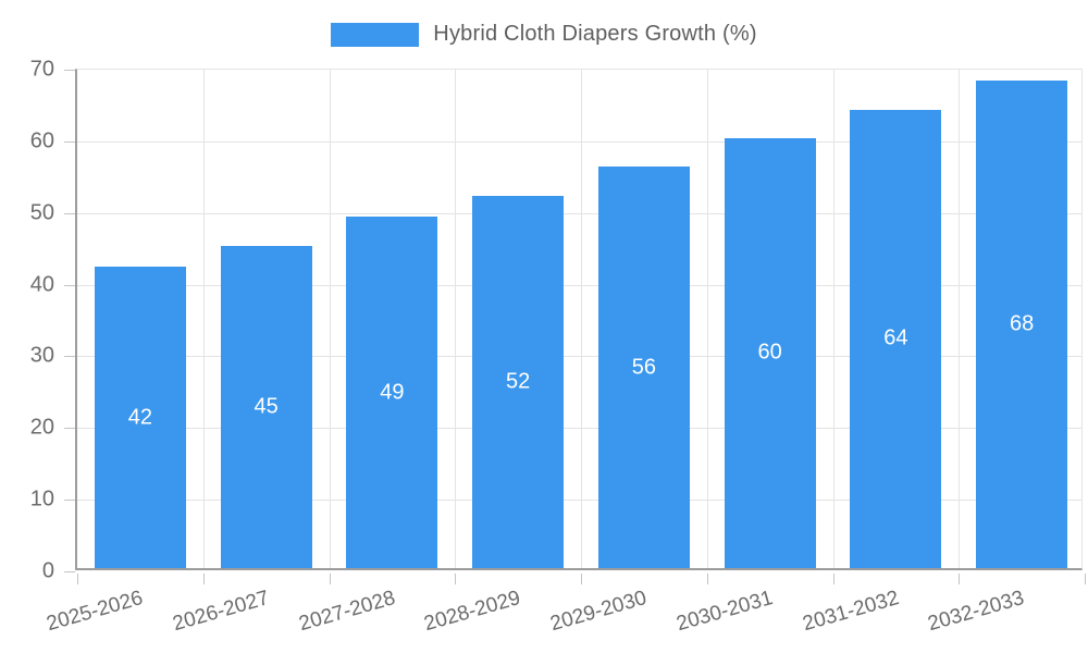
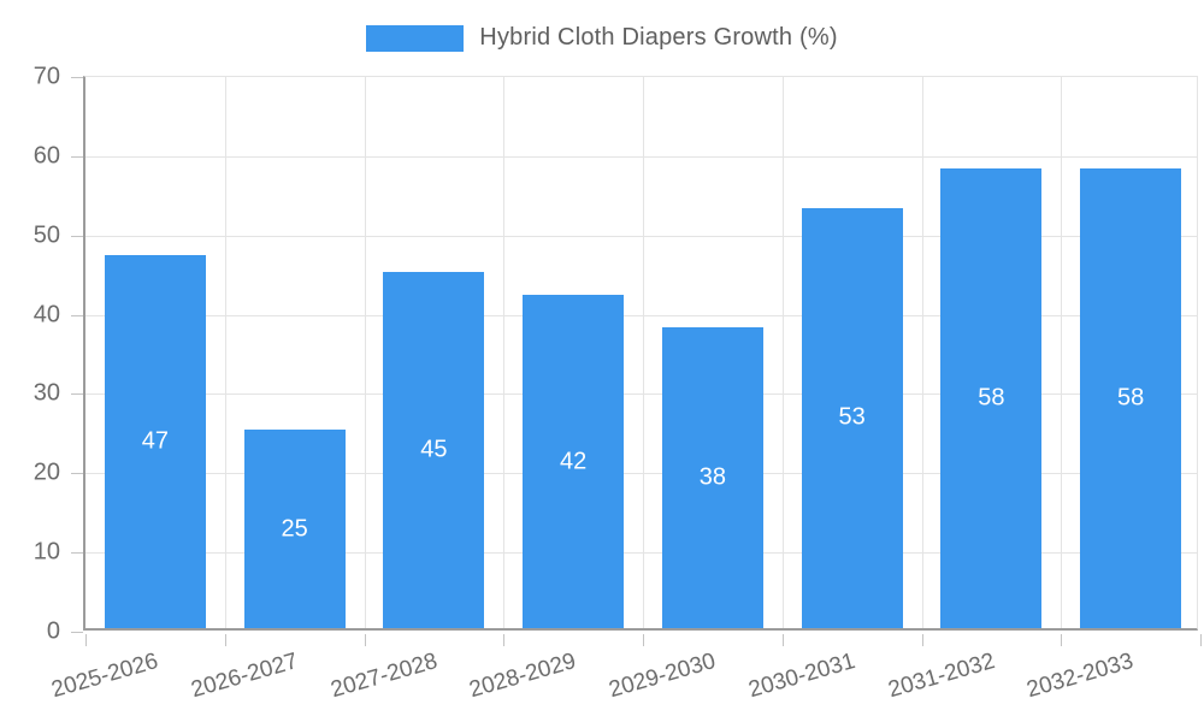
2025-2026: 42 -> 47
2026-2027: 45 -> 25
2027-2028: 49 -> 45
2028-2029: 52 -> 42
2029-2030: 56 -> 38
2030-2031: 60 -> 53
2031-2032: 64 -> 58
2032-2033: 68 -> 58
